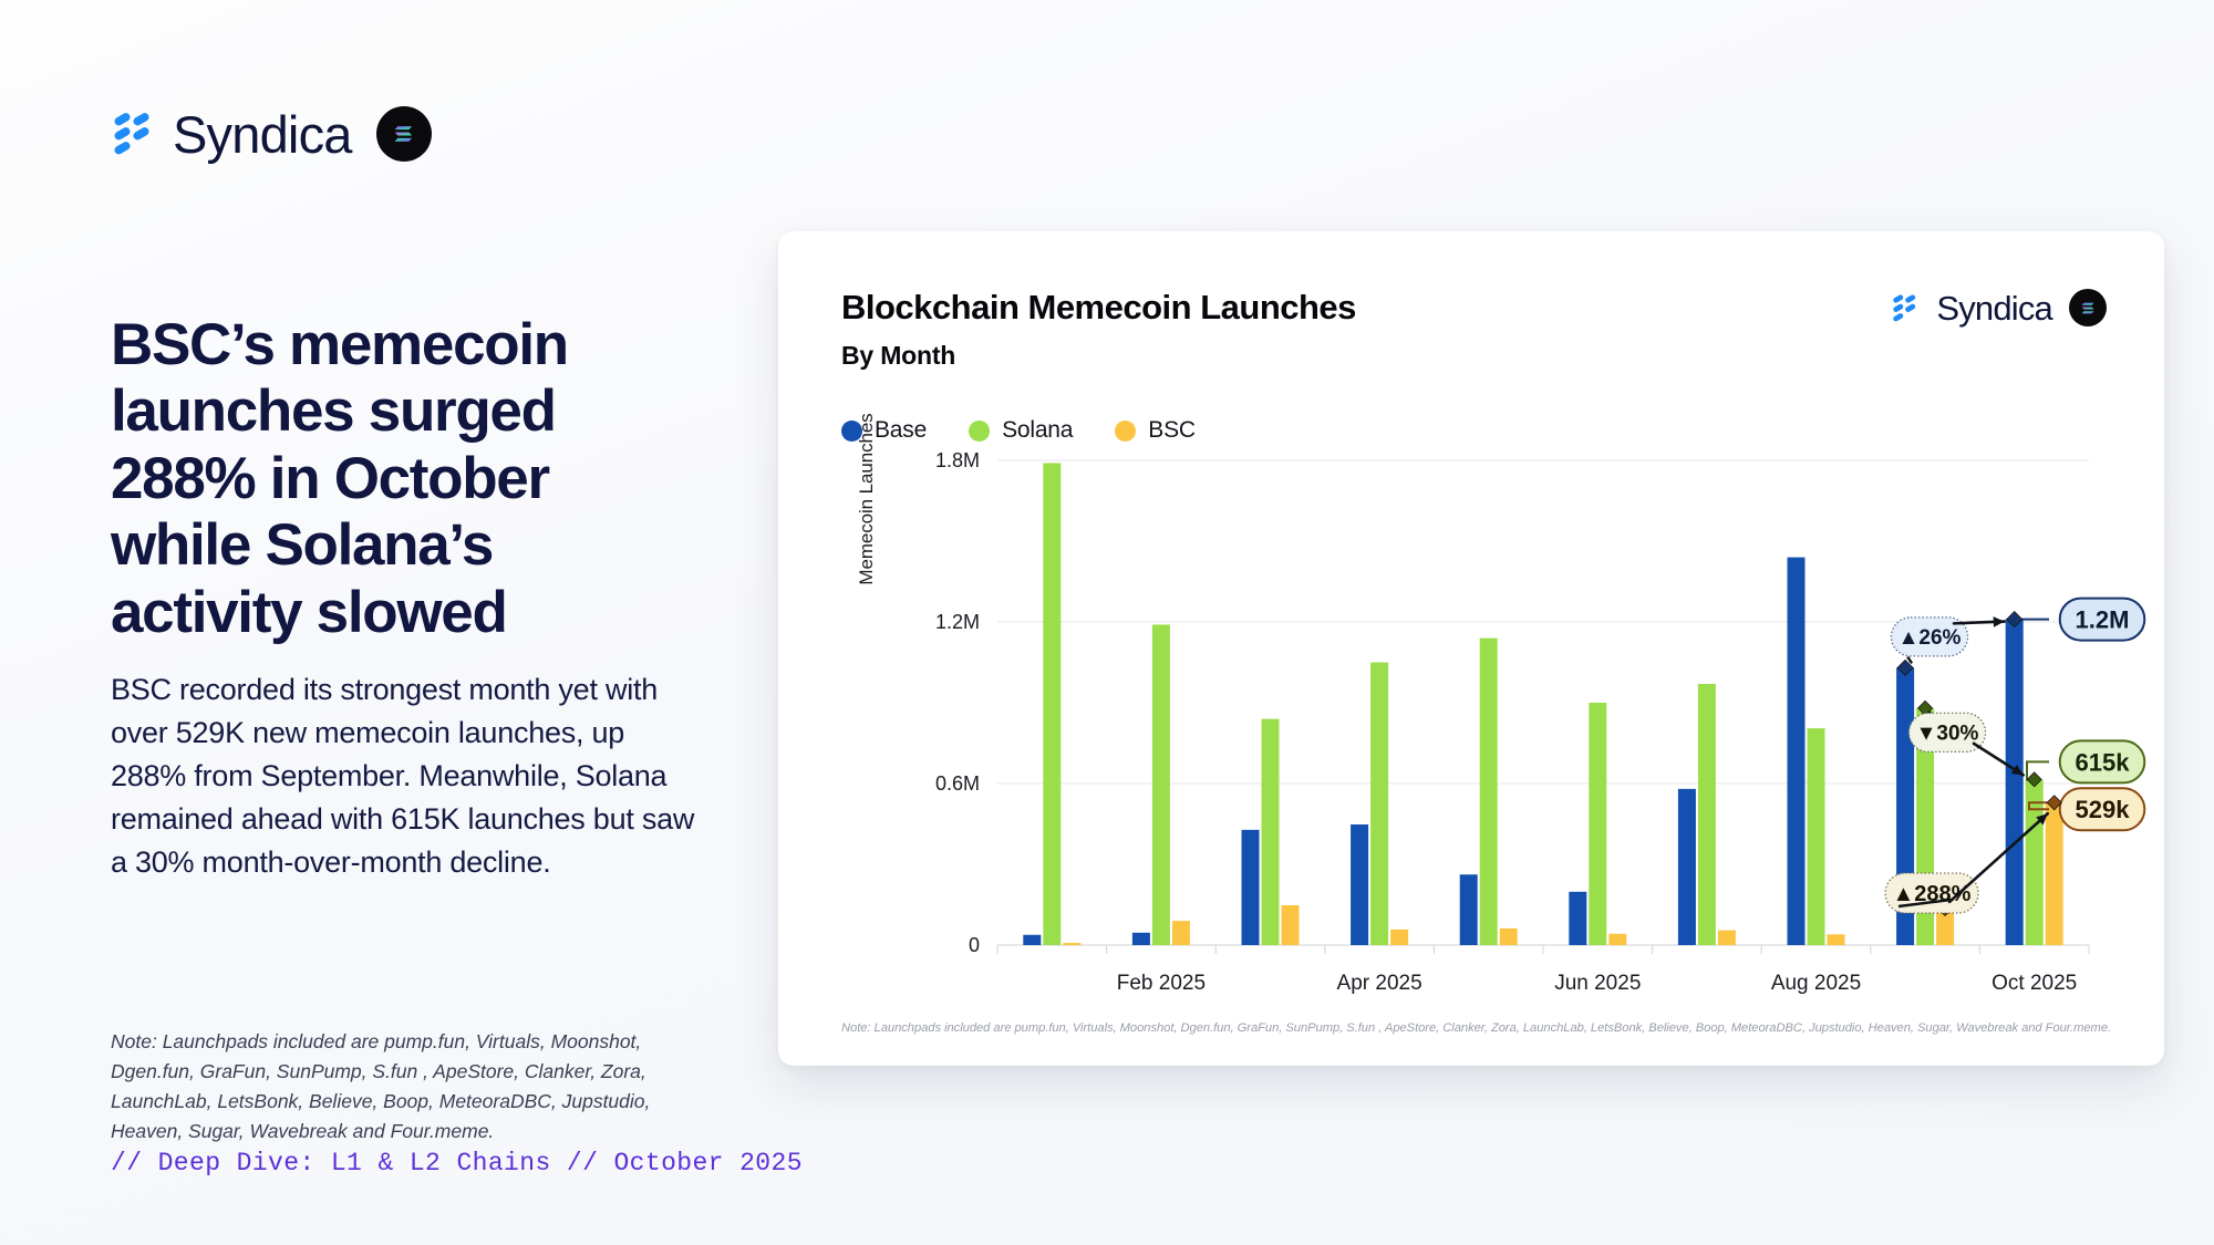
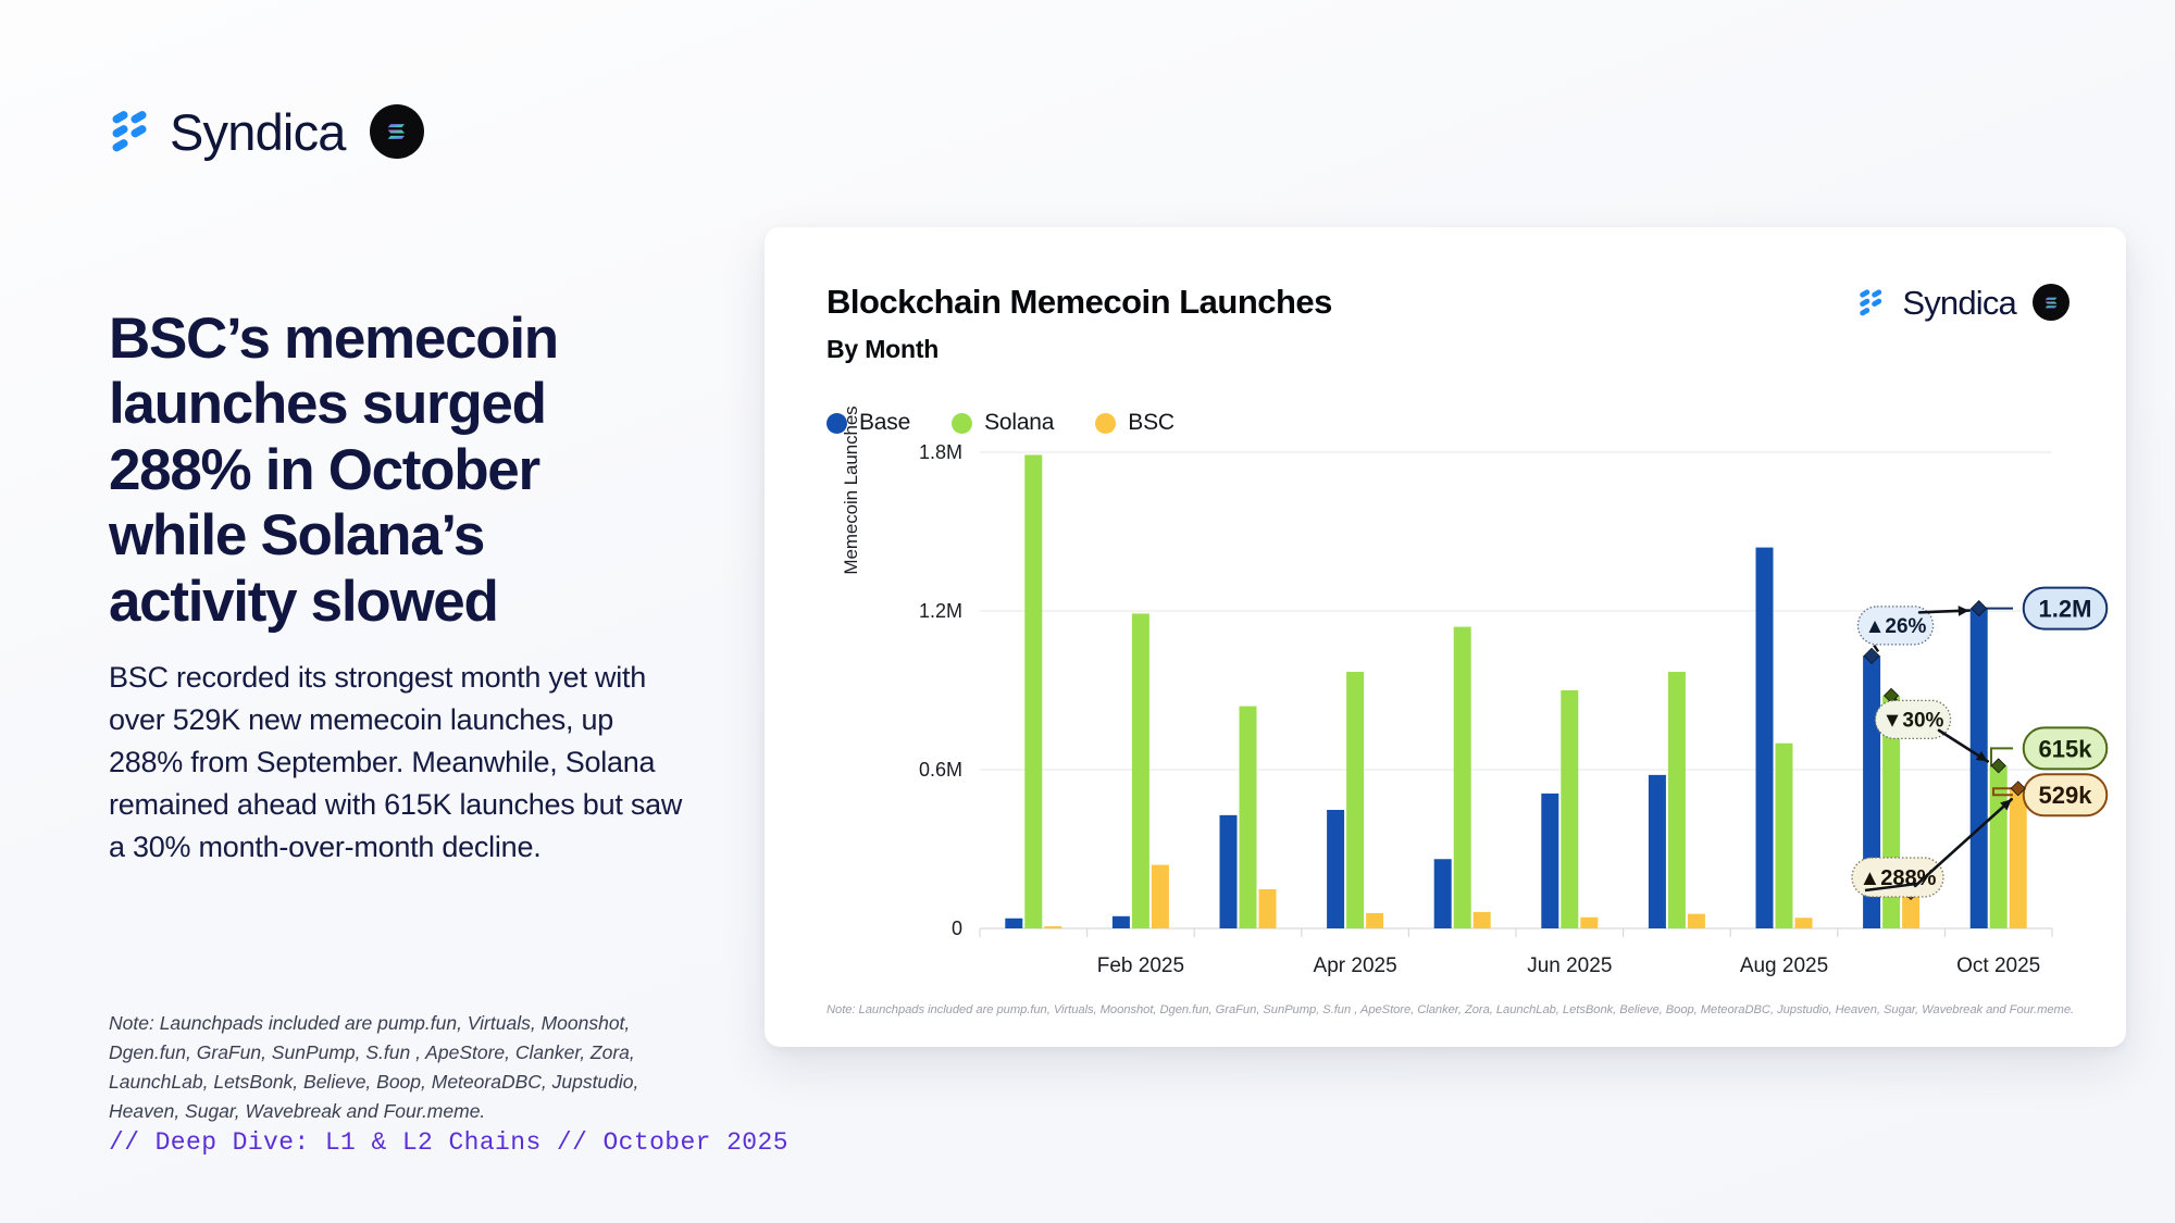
BSC/Feb 2025: 0.09M -> 0.24M
Solana/Apr 2025: 1.05M -> 0.97M
Base/Jun 2025: 0.20M -> 0.51M
Solana/Aug 2025: 0.80M -> 0.70M
